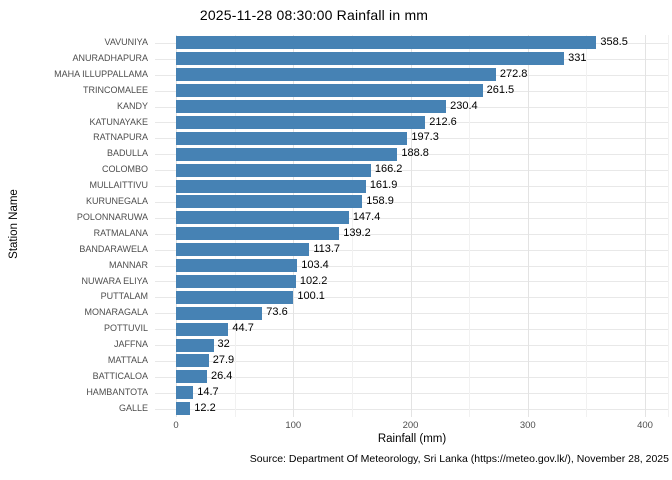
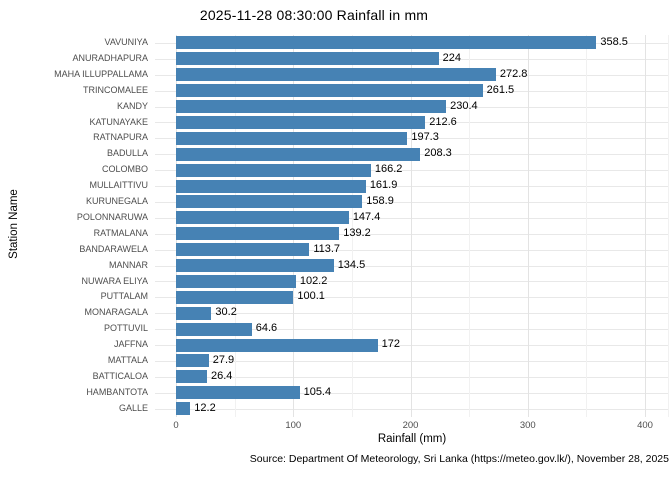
ANURADHAPURA: 331 -> 224
BADULLA: 188.8 -> 208.3
MANNAR: 103.4 -> 134.5
MONARAGALA: 73.6 -> 30.2
POTTUVIL: 44.7 -> 64.6
JAFFNA: 32 -> 172
HAMBANTOTA: 14.7 -> 105.4
